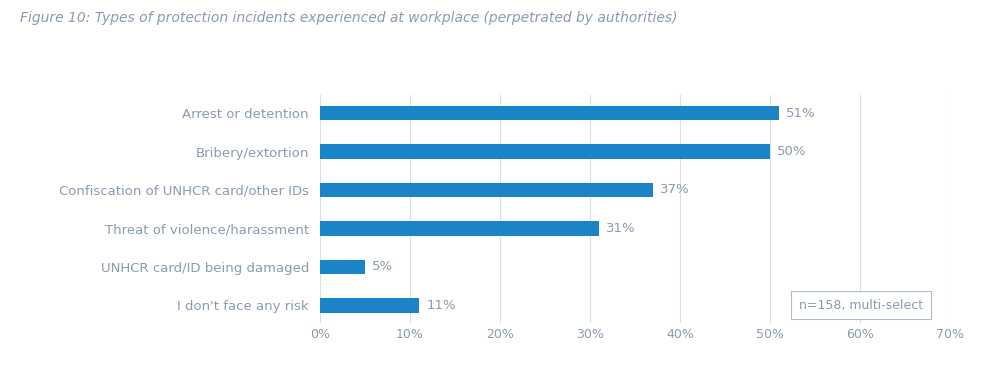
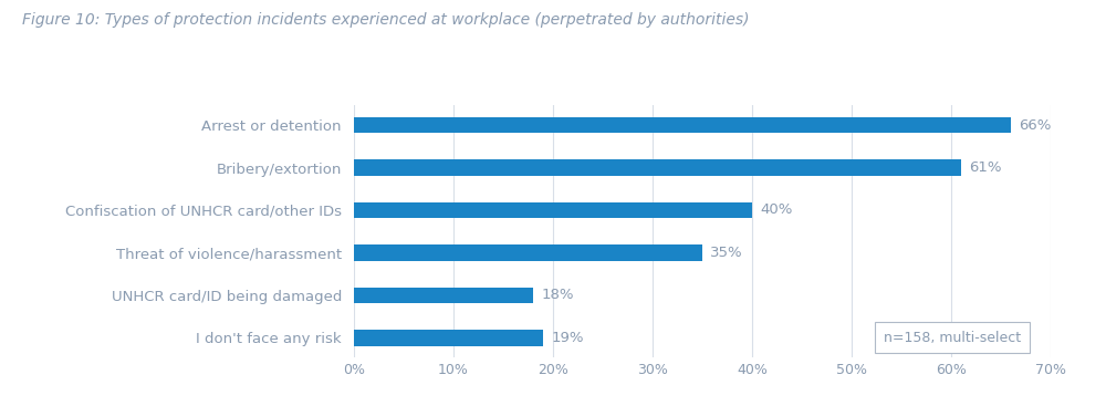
Arrest or detention: 51% -> 66%
Bribery/extortion: 50% -> 61%
Confiscation of UNHCR card/other IDs: 37% -> 40%
Threat of violence/harassment: 31% -> 35%
UNHCR card/ID being damaged: 5% -> 18%
I don't face any risk: 11% -> 19%
